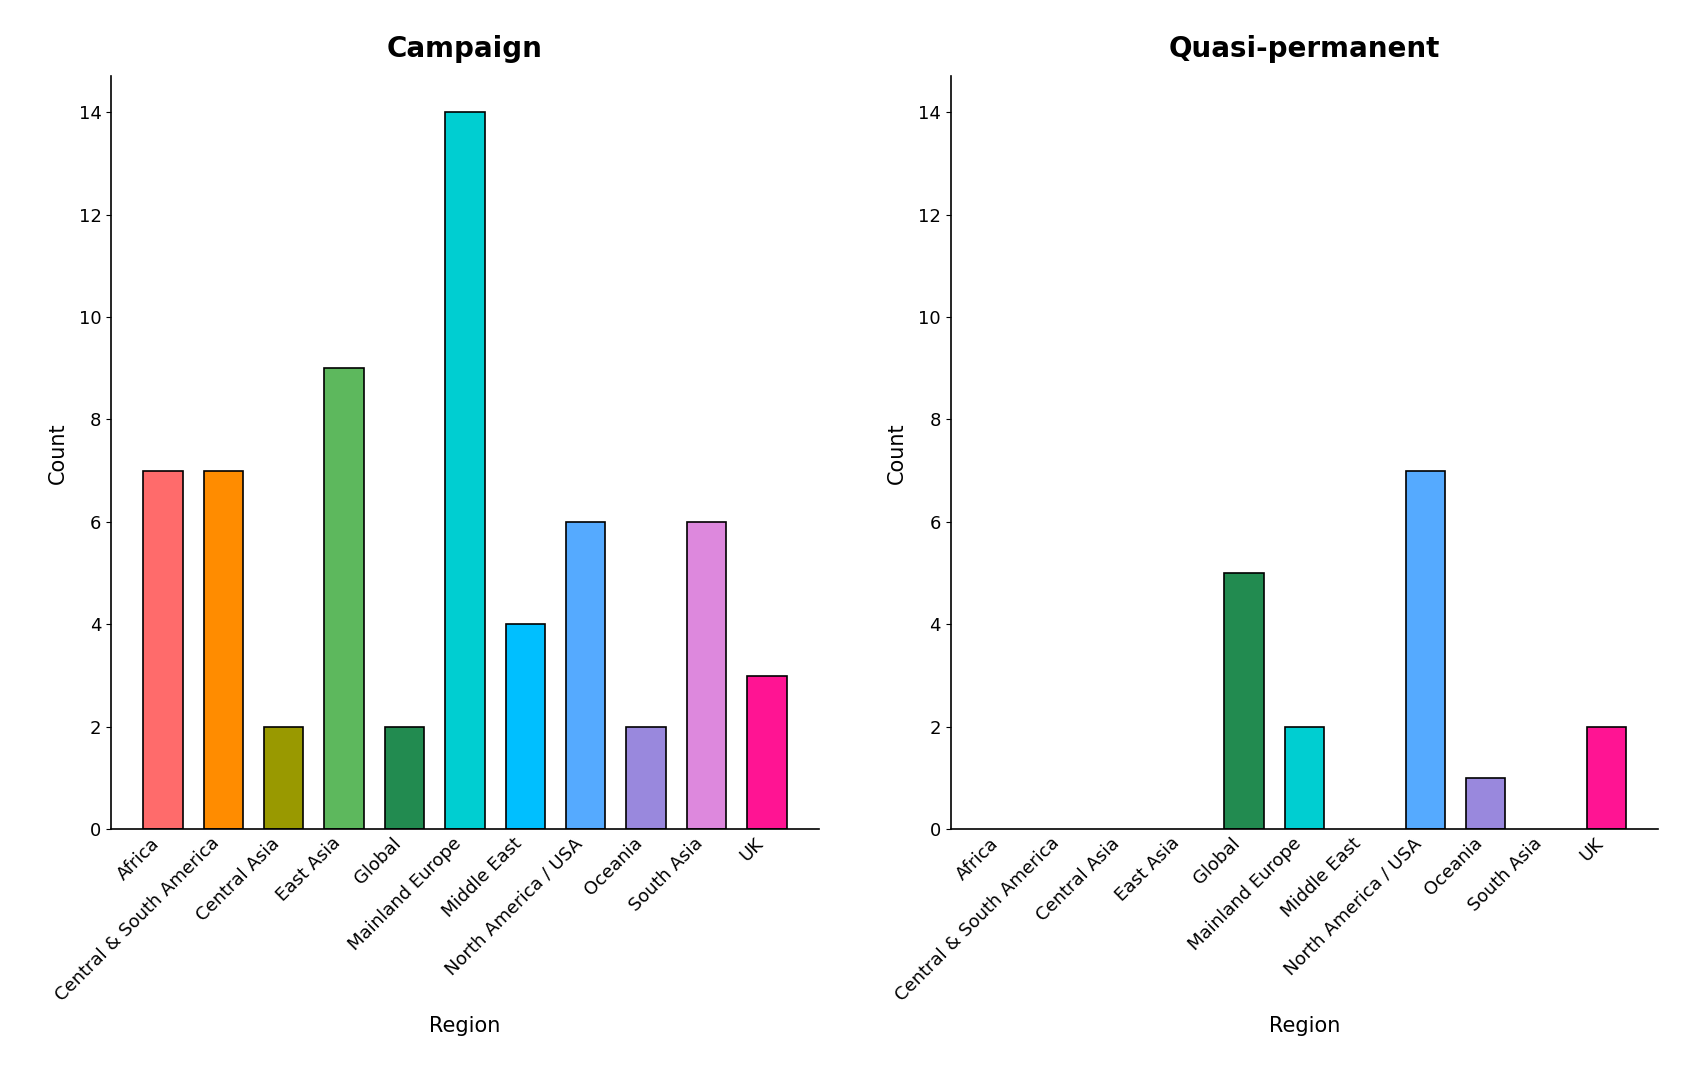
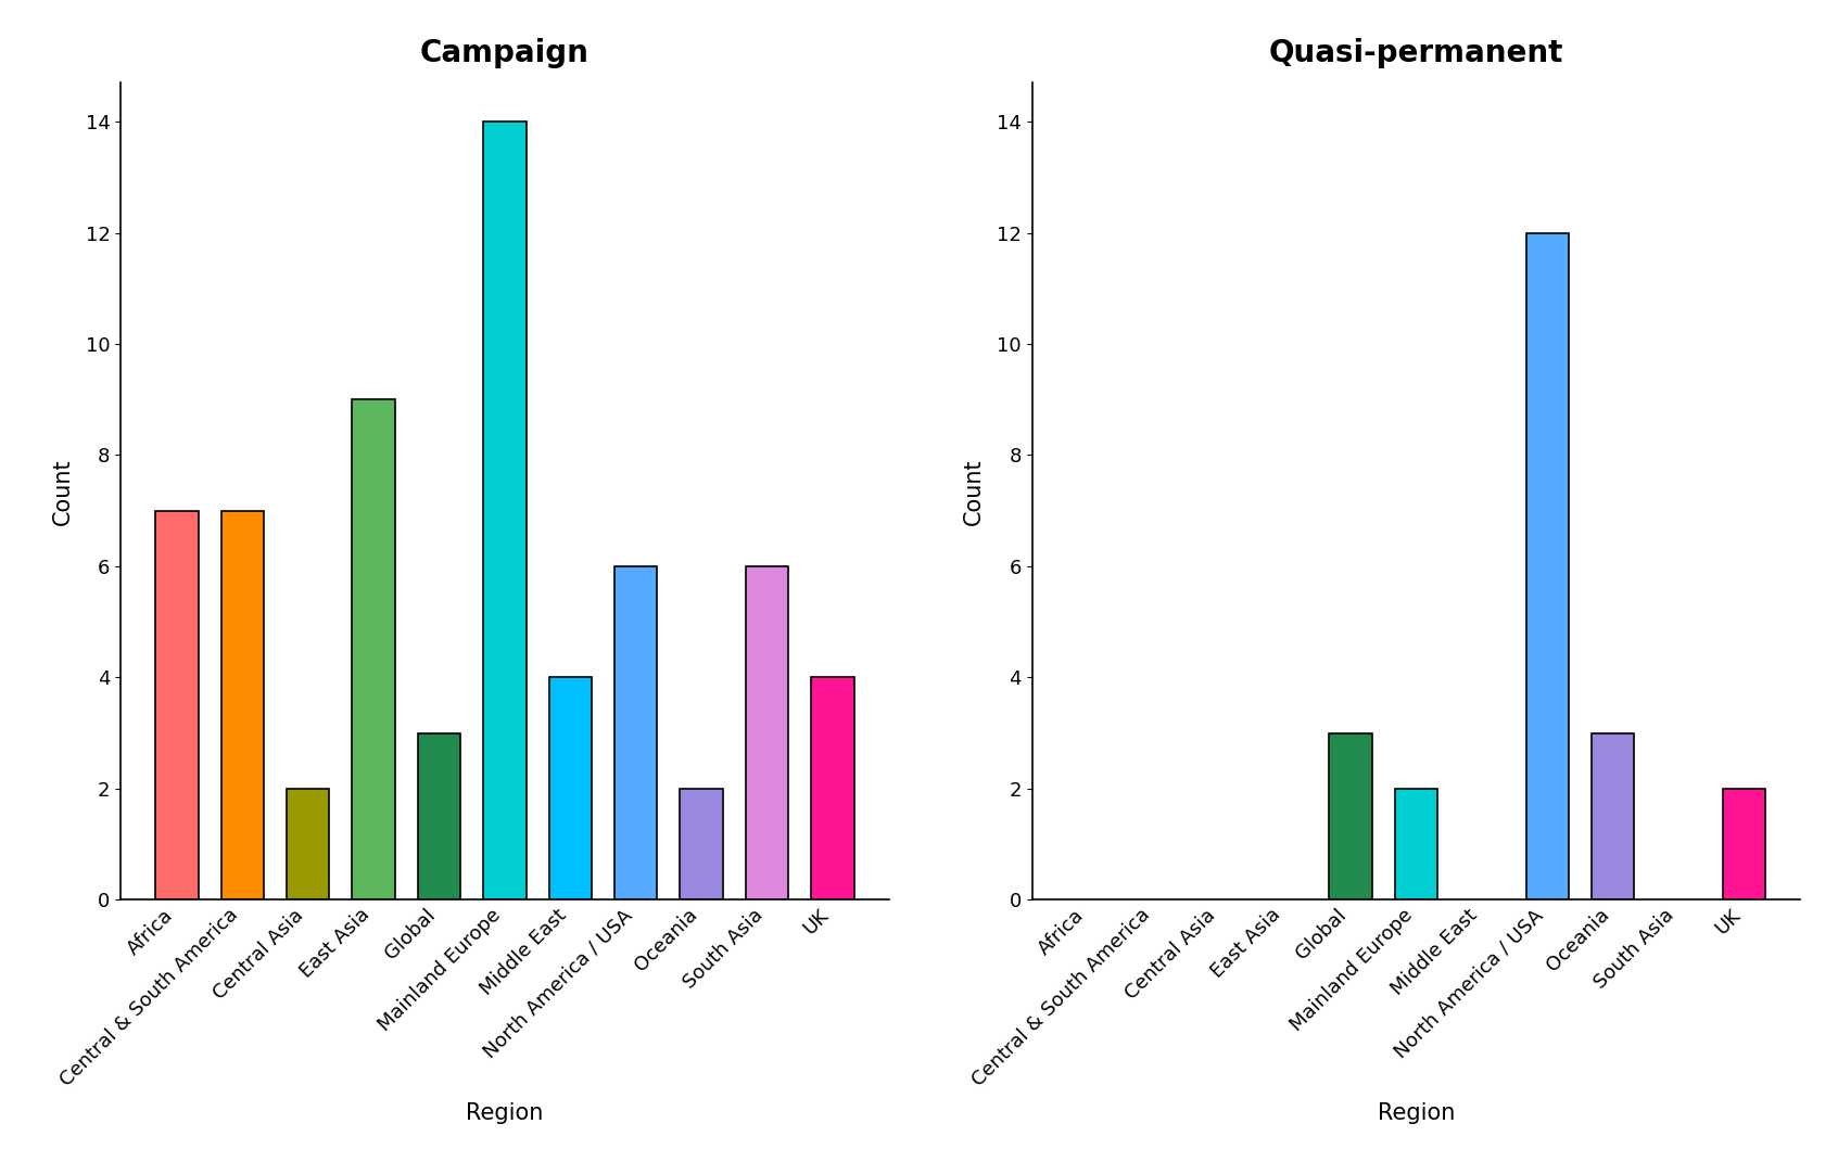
Campaign/Global: 2 -> 3
Campaign/UK: 3 -> 4
Quasi-permanent/Global: 5 -> 3
Quasi-permanent/North America / USA: 7 -> 12
Quasi-permanent/Oceania: 1 -> 3
